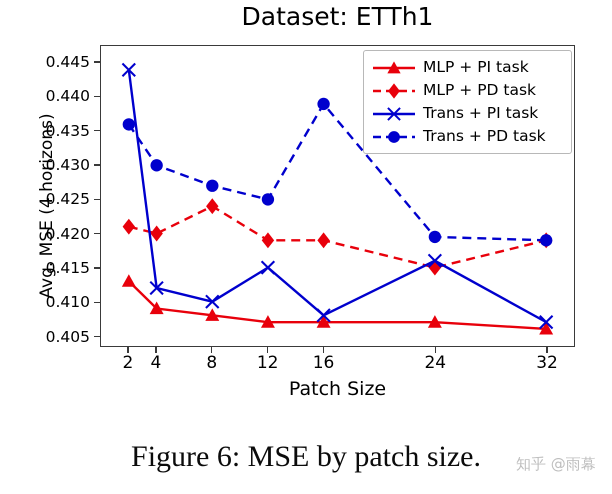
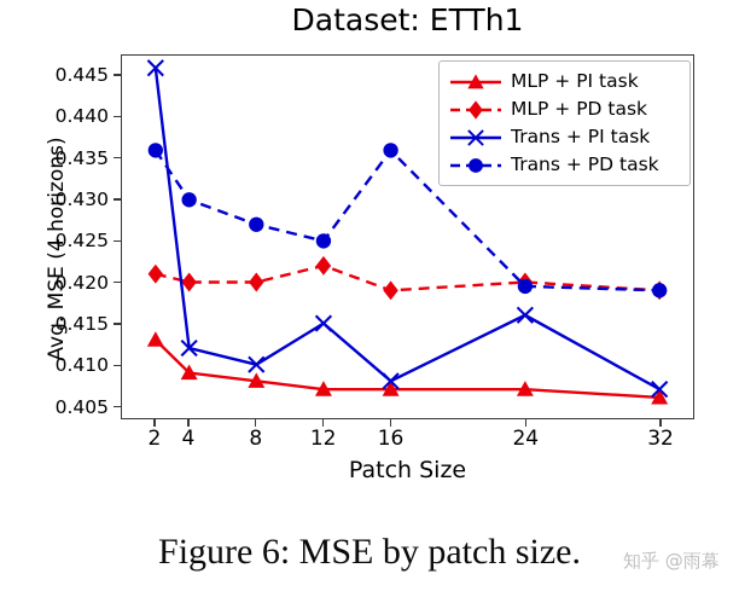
Trans + PI task/2: 0.444 -> 0.446
MLP + PD task/8: 0.424 -> 0.420
MLP + PD task/12: 0.419 -> 0.422
Trans + PD task/16: 0.439 -> 0.436
MLP + PD task/24: 0.415 -> 0.420
